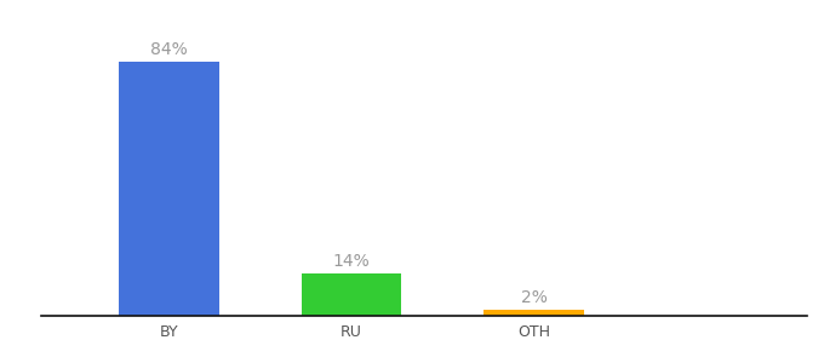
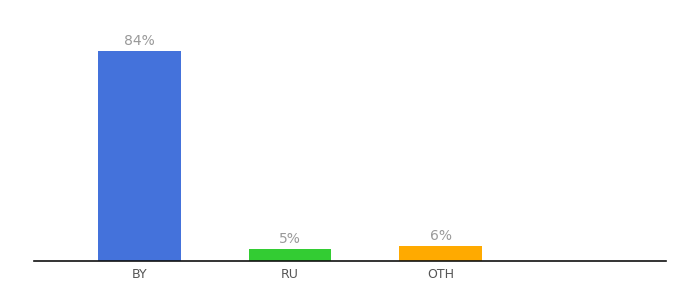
RU: 14% -> 5%
OTH: 2% -> 6%
